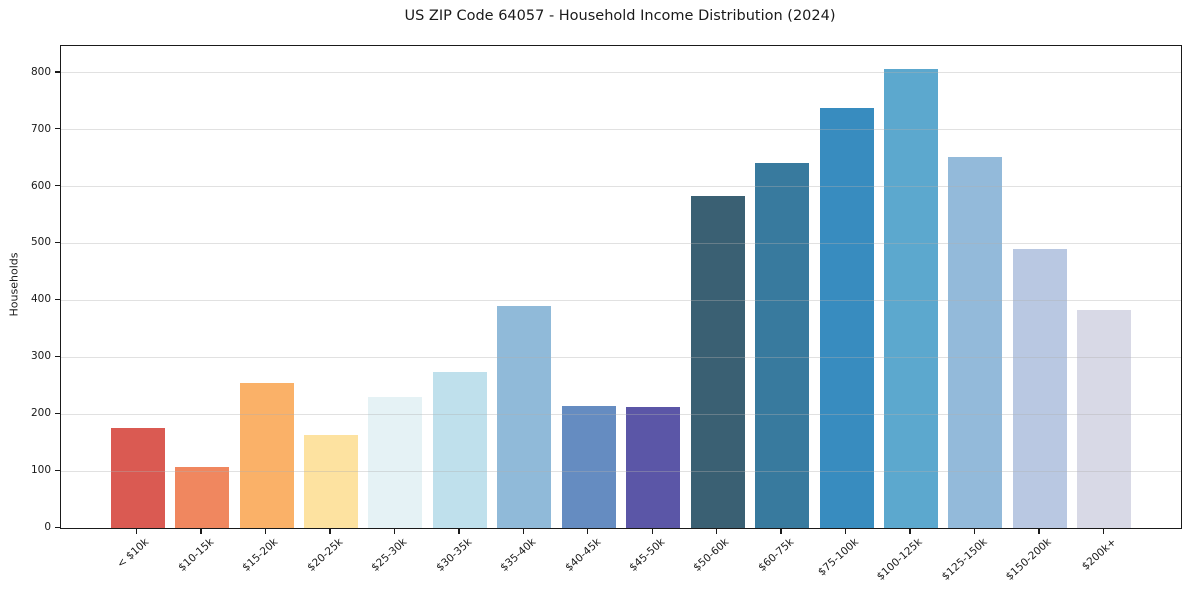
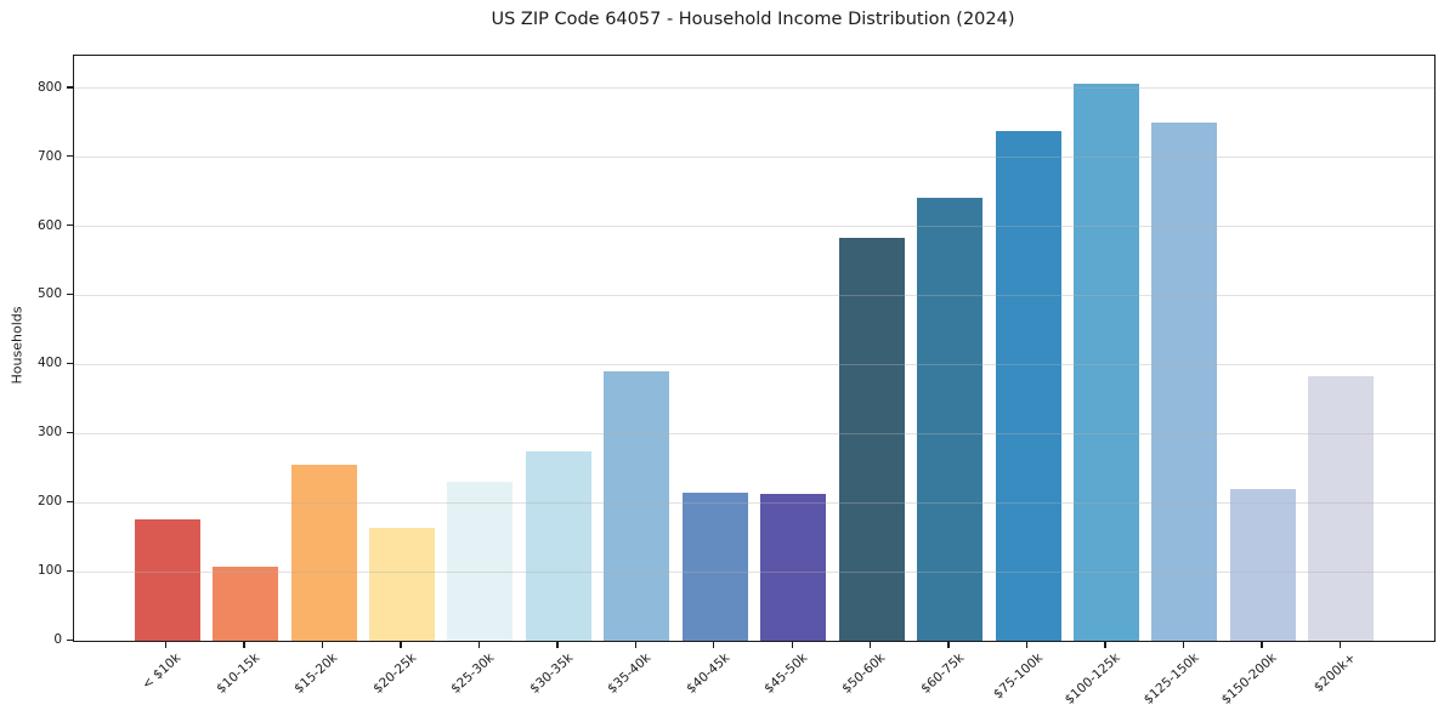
$125-150k: 650 -> 750
$150-200k: 490 -> 220
